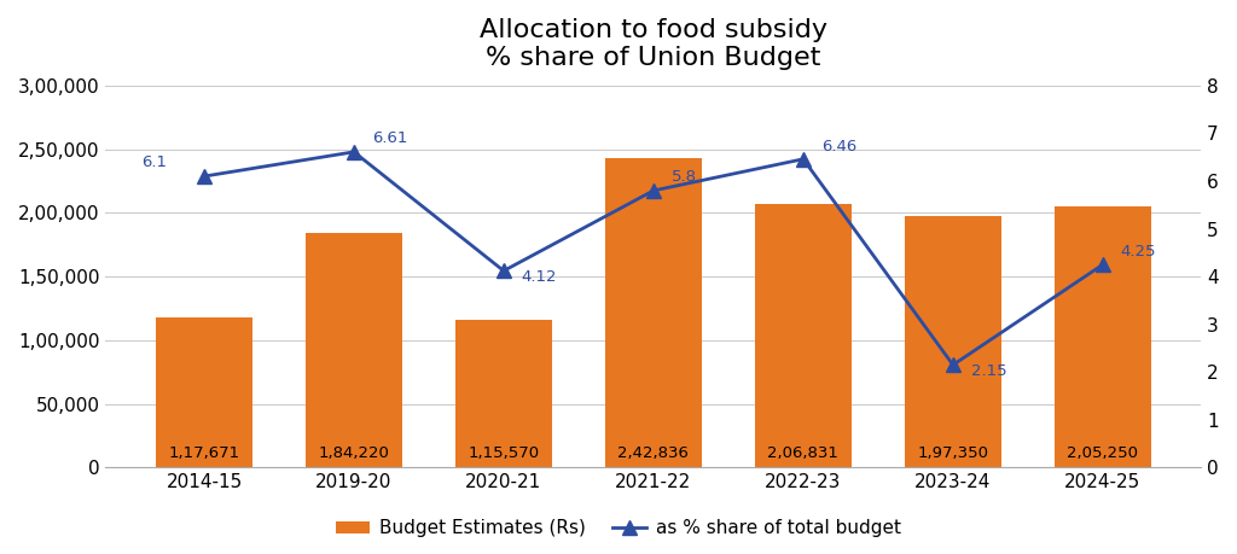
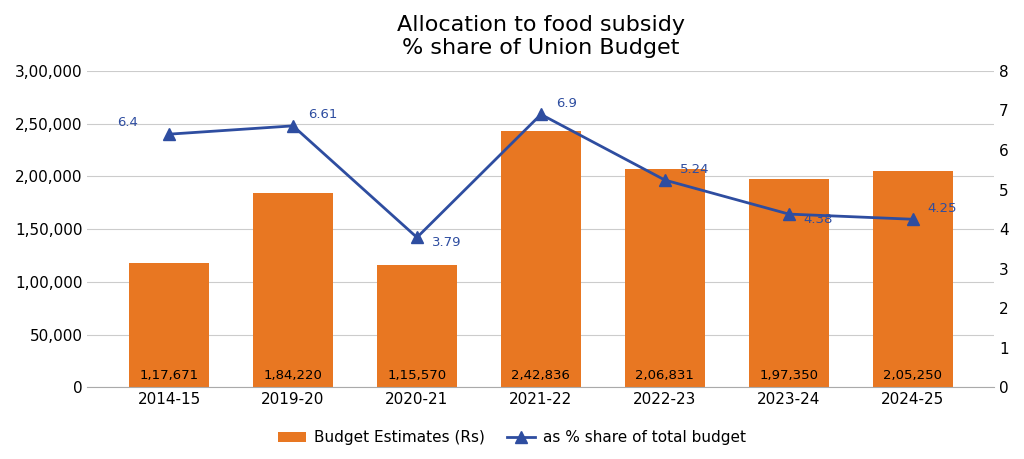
as % share of total budget/2014-15: 6.1 -> 6.4
as % share of total budget/2020-21: 4.12 -> 3.79
as % share of total budget/2021-22: 5.8 -> 6.9
as % share of total budget/2022-23: 6.46 -> 5.24
as % share of total budget/2023-24: 2.15 -> 4.38
